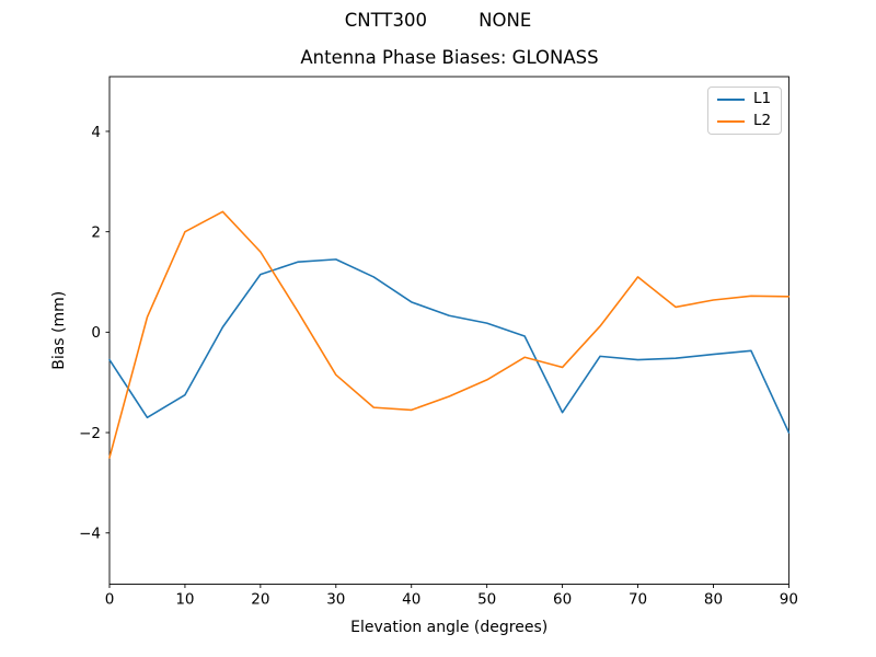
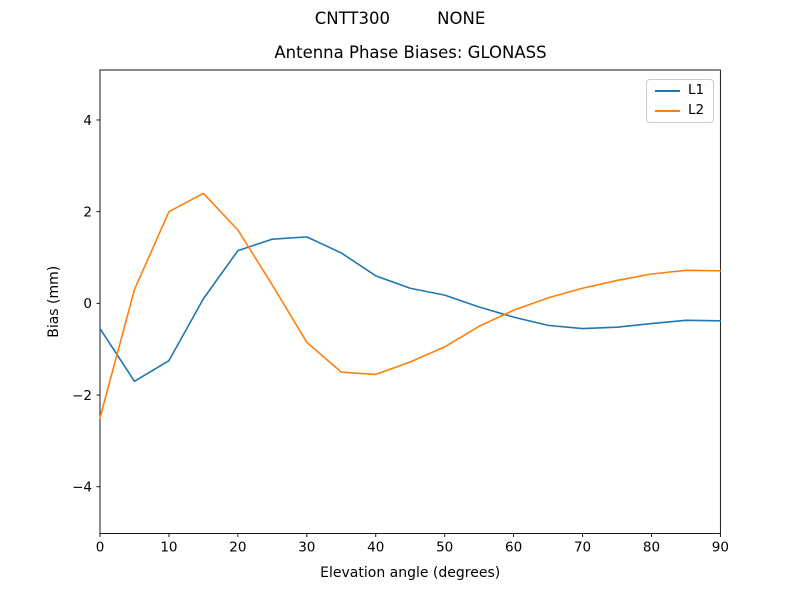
L1/60: -1.6 -> -0.3
L2/60: -0.7 -> -0.1
L2/70: 1.1 -> 0.3
L1/90: -2.0 -> -0.4
